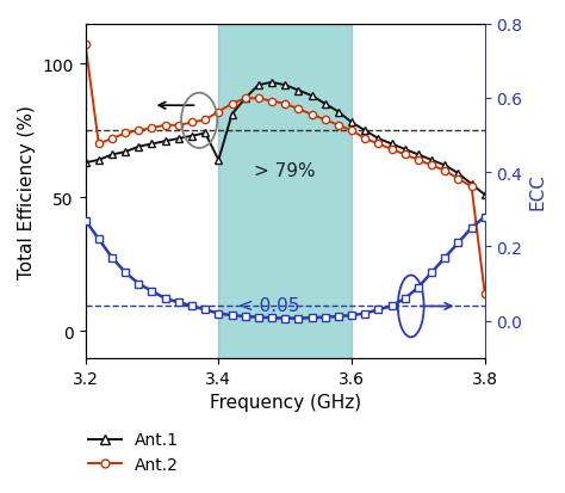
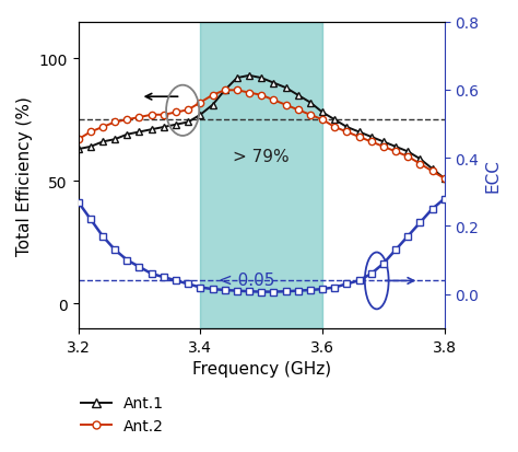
Ant.2/3.2: 107 -> 67
Ant.1/3.4: 64 -> 77
Ant.2/3.8: 14 -> 51
